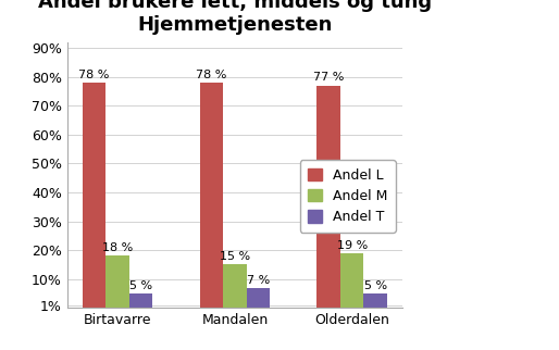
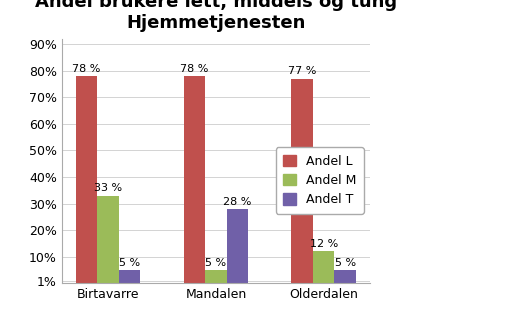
Andel M/Birtavarre: 18 -> 33
Andel M/Mandalen: 15 -> 5
Andel T/Mandalen: 7 -> 28
Andel M/Olderdalen: 19 -> 12
